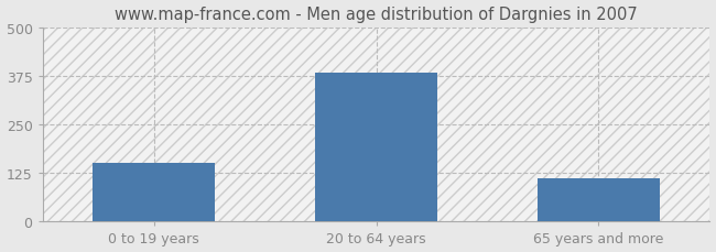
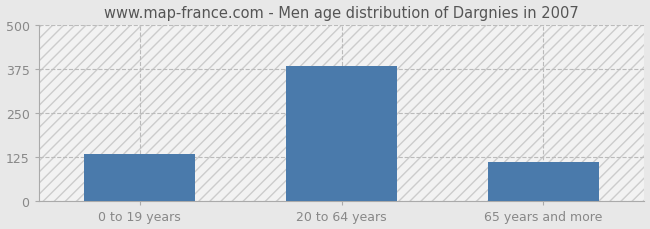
0 to 19 years: 150 -> 133
